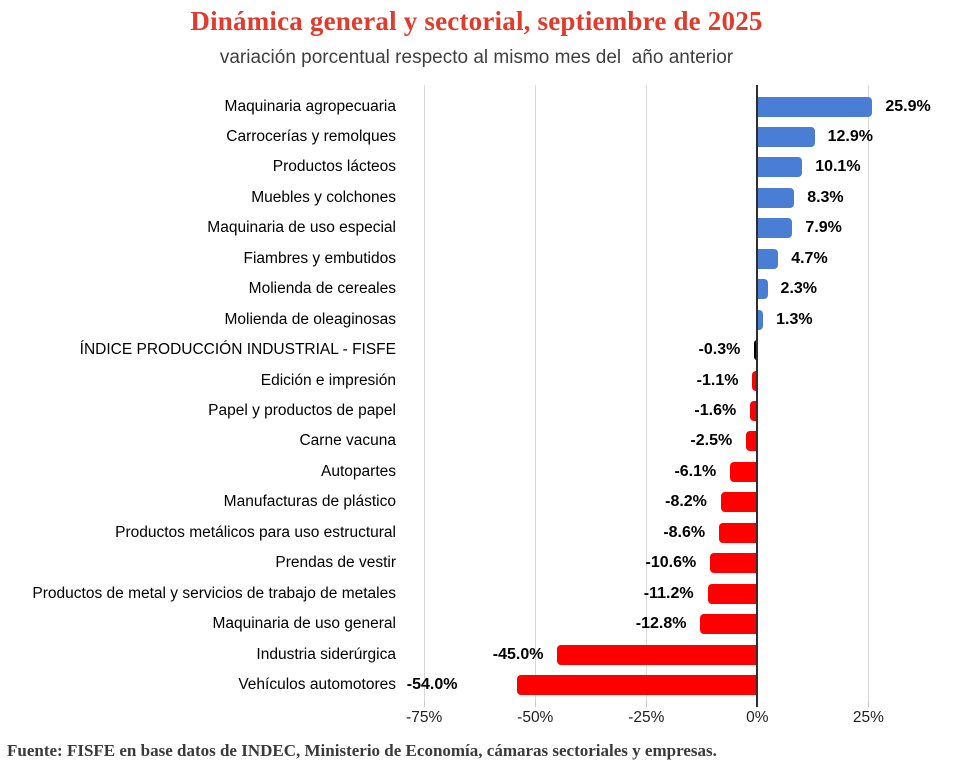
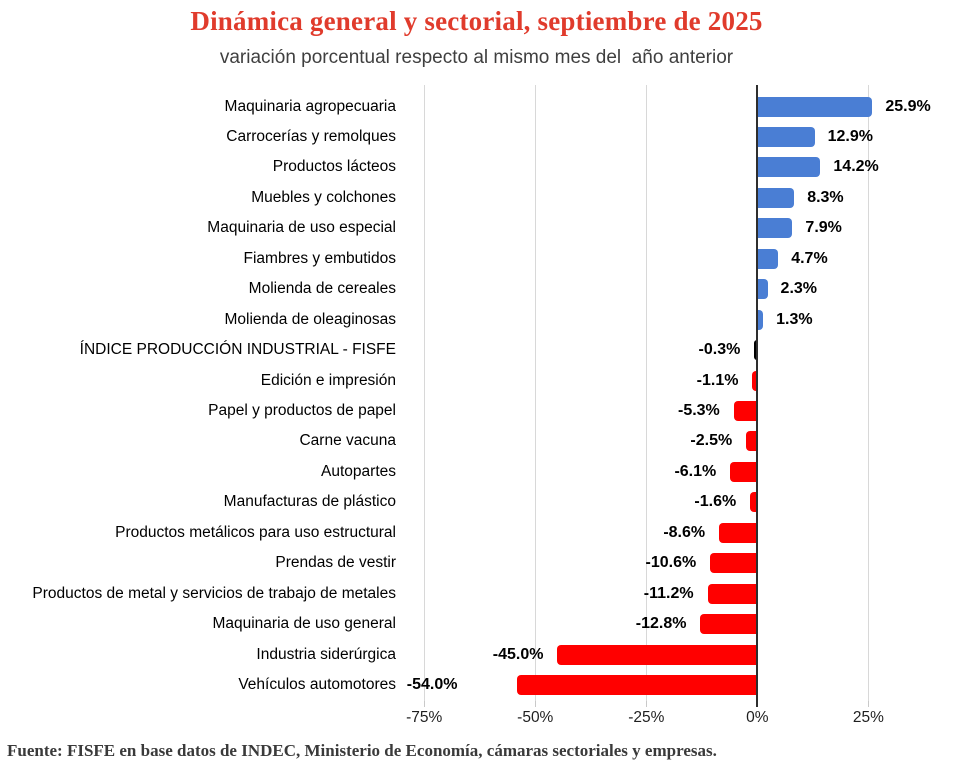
Productos lácteos: 10.1% -> 14.2%
Papel y productos de papel: -1.6% -> -5.3%
Manufacturas de plástico: -8.2% -> -1.6%
